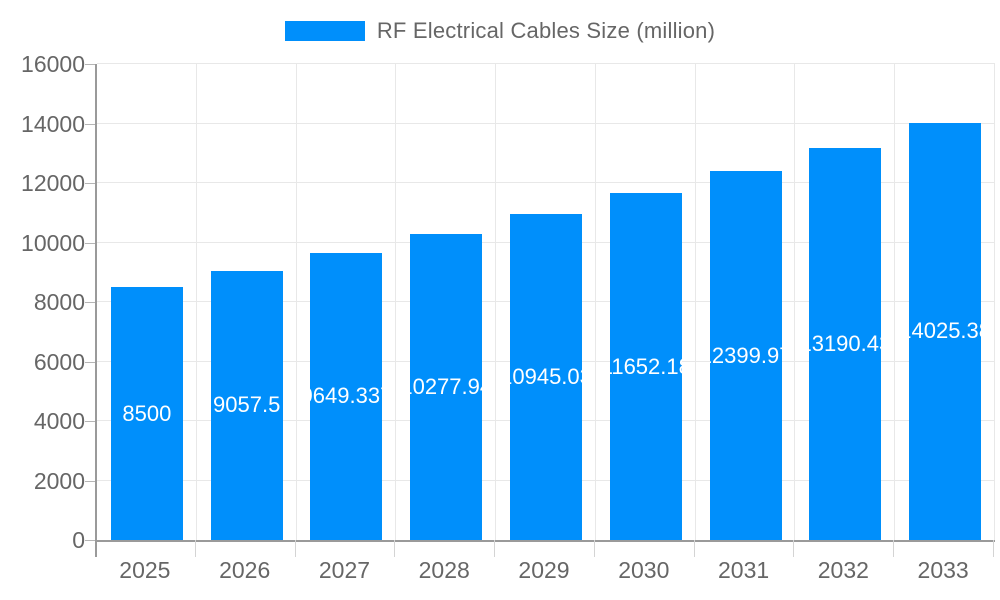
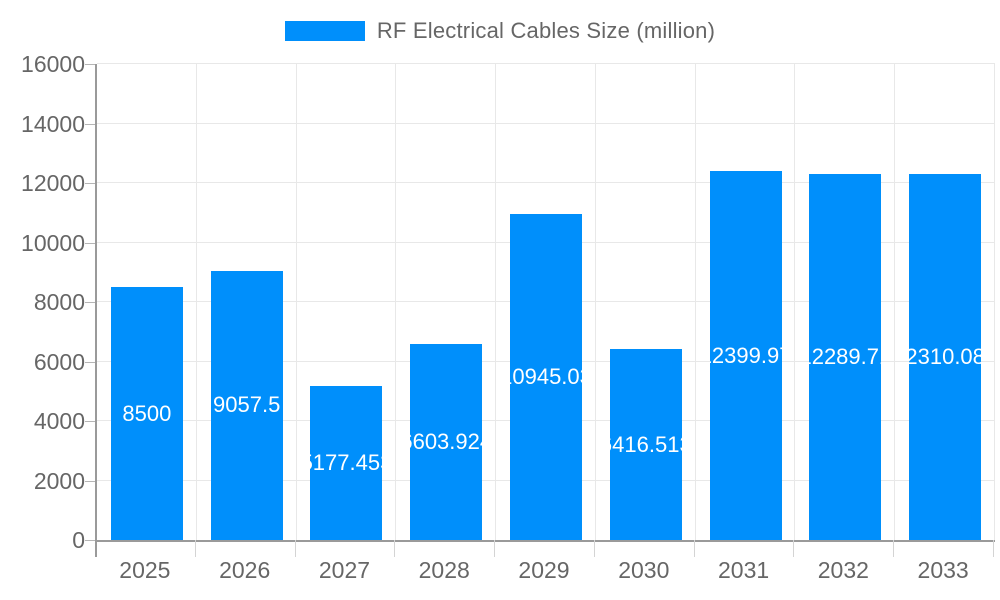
2027: 9649.337 -> 5177.453
2028: 10277.94 -> 6603.924
2030: 11652.18 -> 6416.513
2032: 13190.43 -> 12289.71
2033: 14025.38 -> 12310.083
